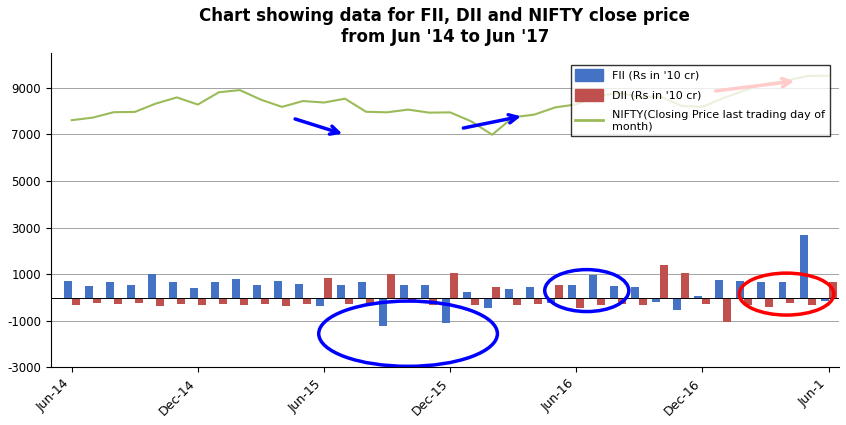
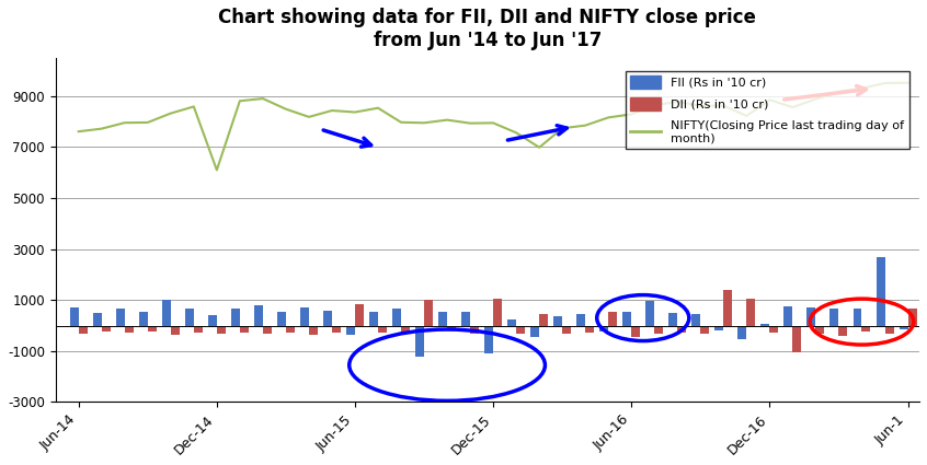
NIFTY(Closing Price last trading day of month)/Dec-14: 8280 -> 6100
NIFTY(Closing Price last trading day of month)/Dec-16: 8190 -> 8850
